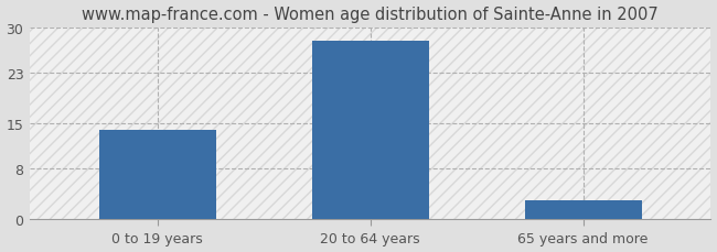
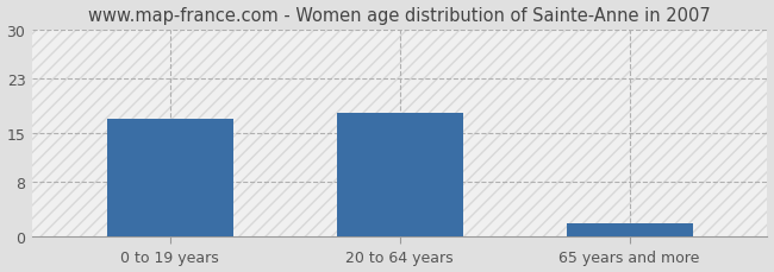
0 to 19 years: 14 -> 17
20 to 64 years: 28 -> 18
65 years and more: 3 -> 2
